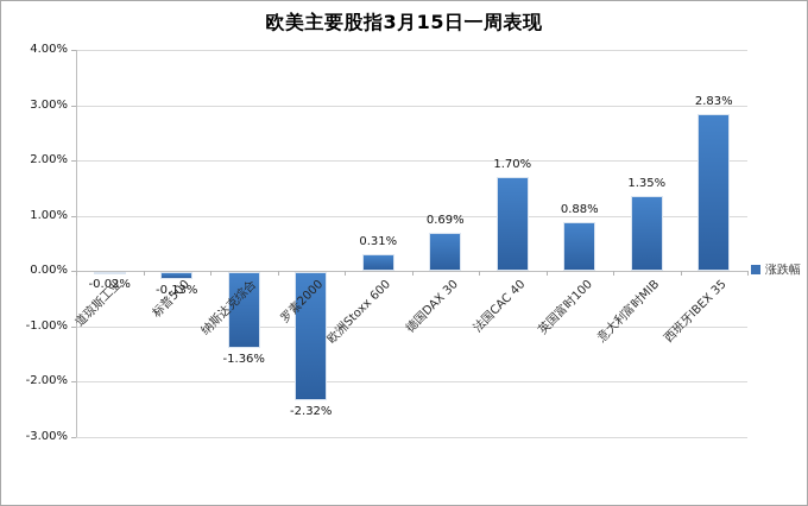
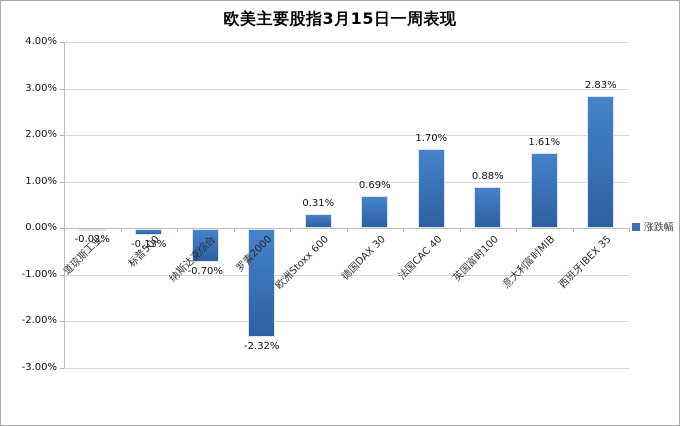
纳斯达克综合: -1.36% -> -0.70%
意大利富时MIB: 1.35% -> 1.61%
